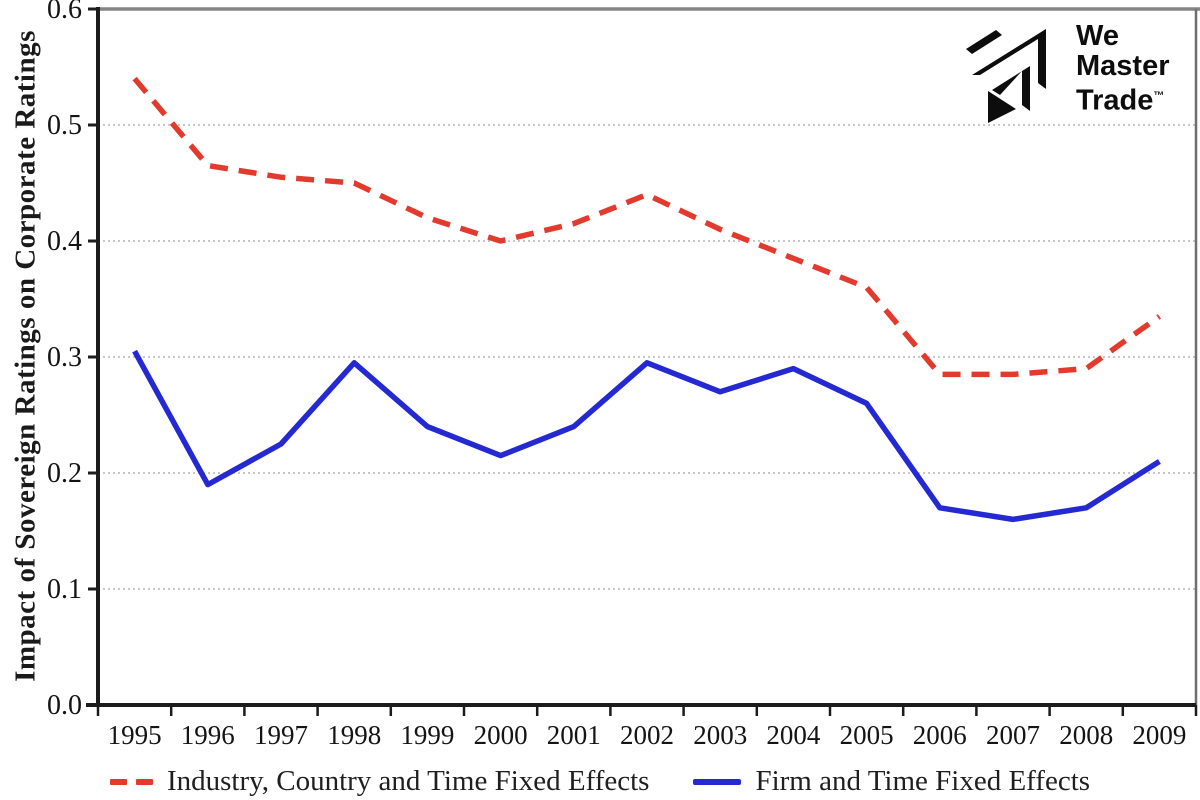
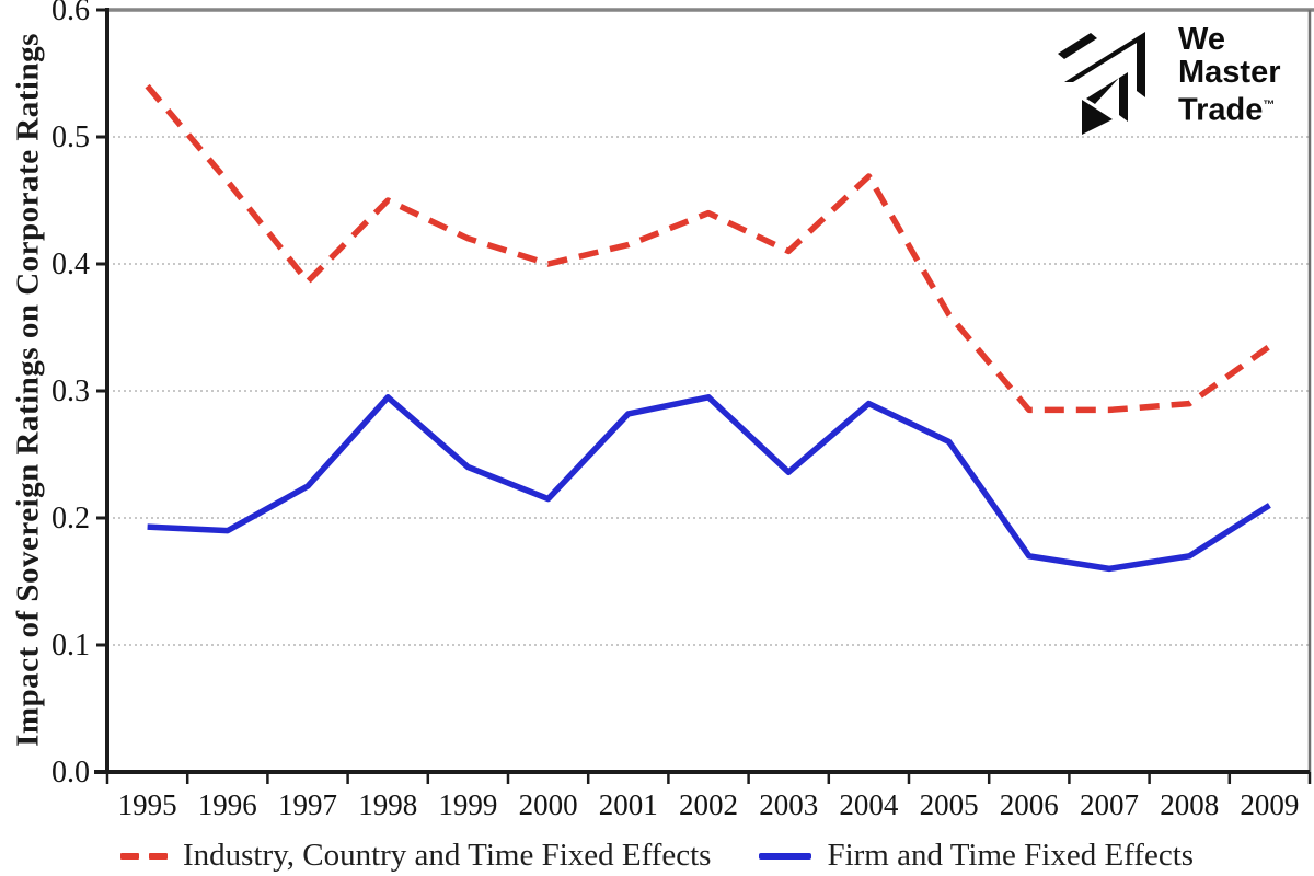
Firm and Time Fixed Effects/1995: 0.305 -> 0.193
Industry, Country and Time Fixed Effects/1997: 0.455 -> 0.386
Firm and Time Fixed Effects/2001: 0.240 -> 0.282
Firm and Time Fixed Effects/2003: 0.270 -> 0.236
Industry, Country and Time Fixed Effects/2004: 0.385 -> 0.469
